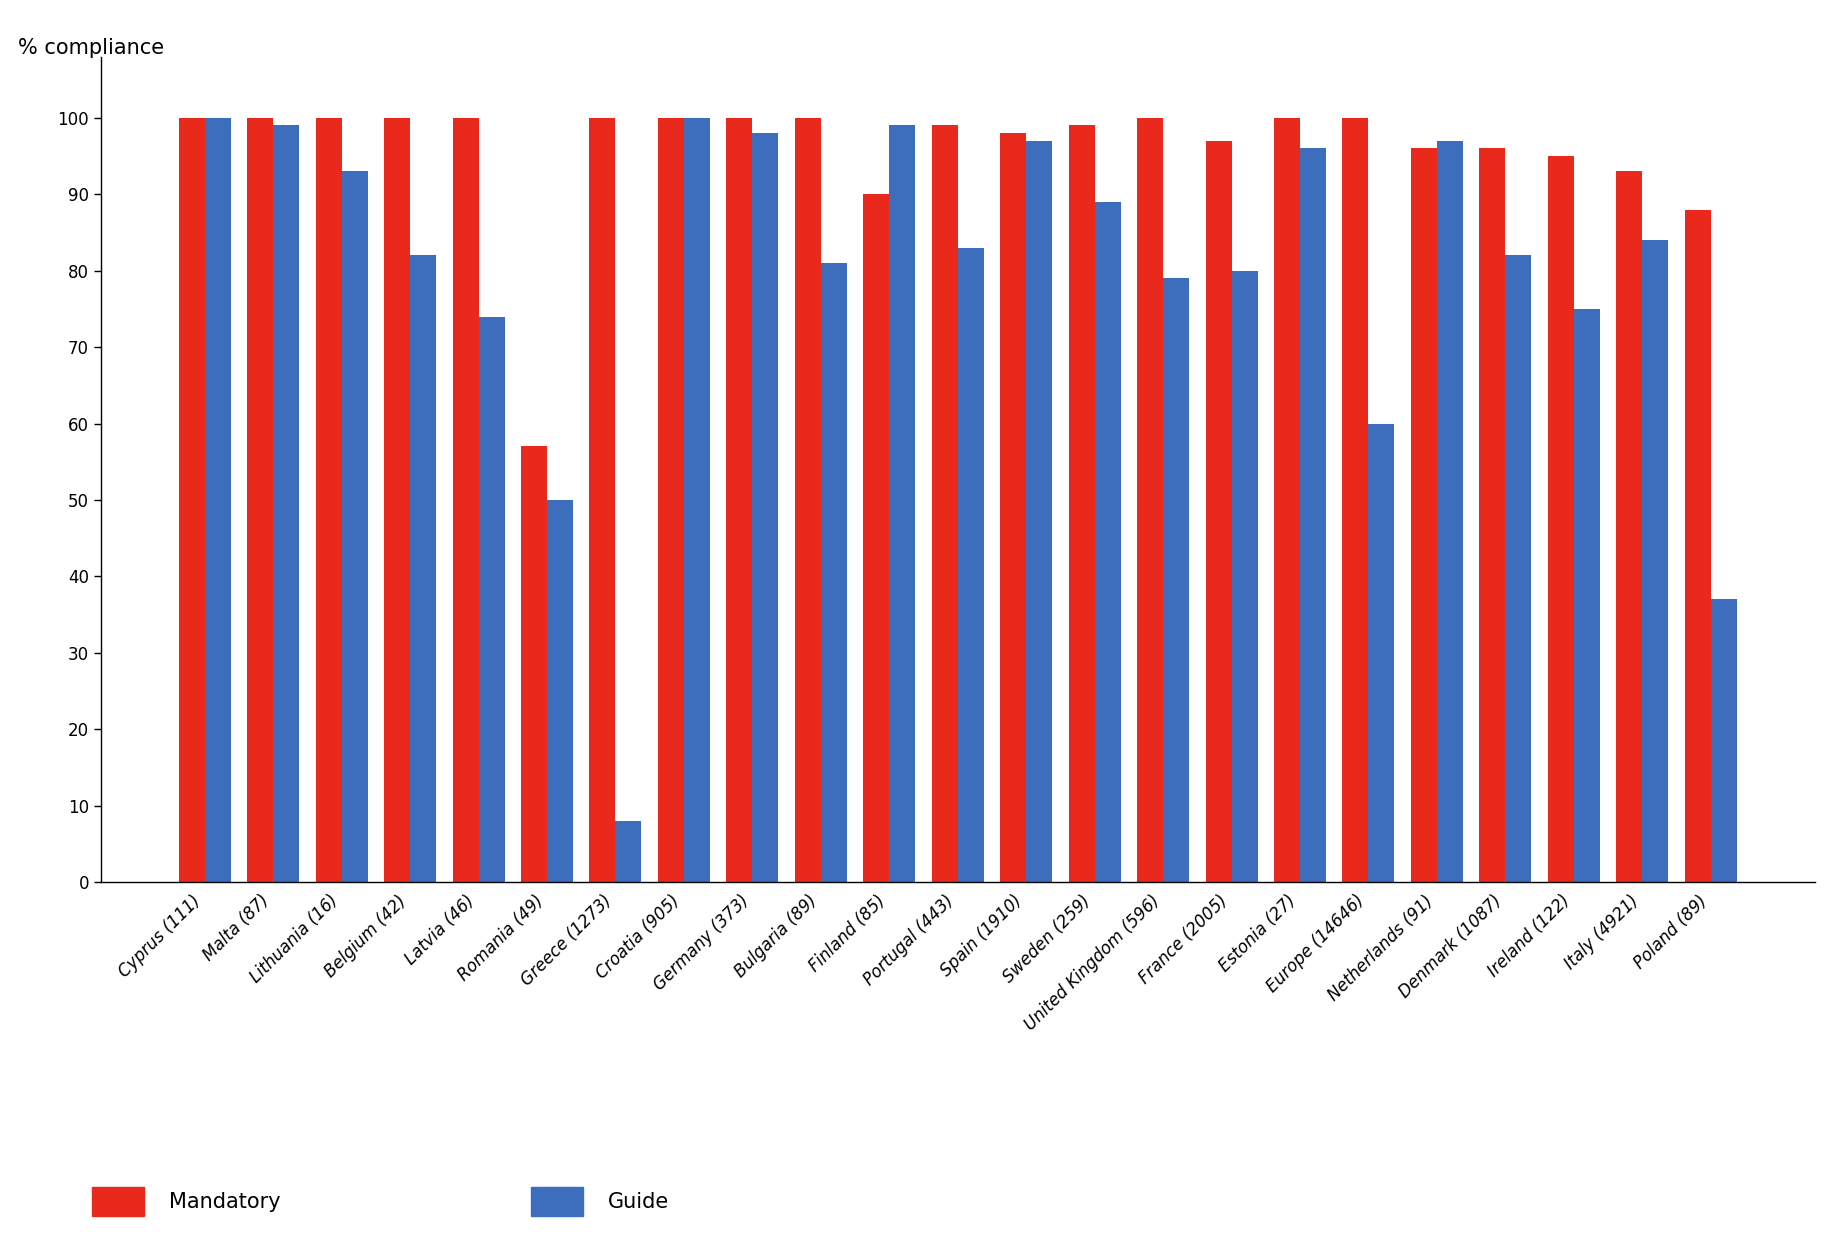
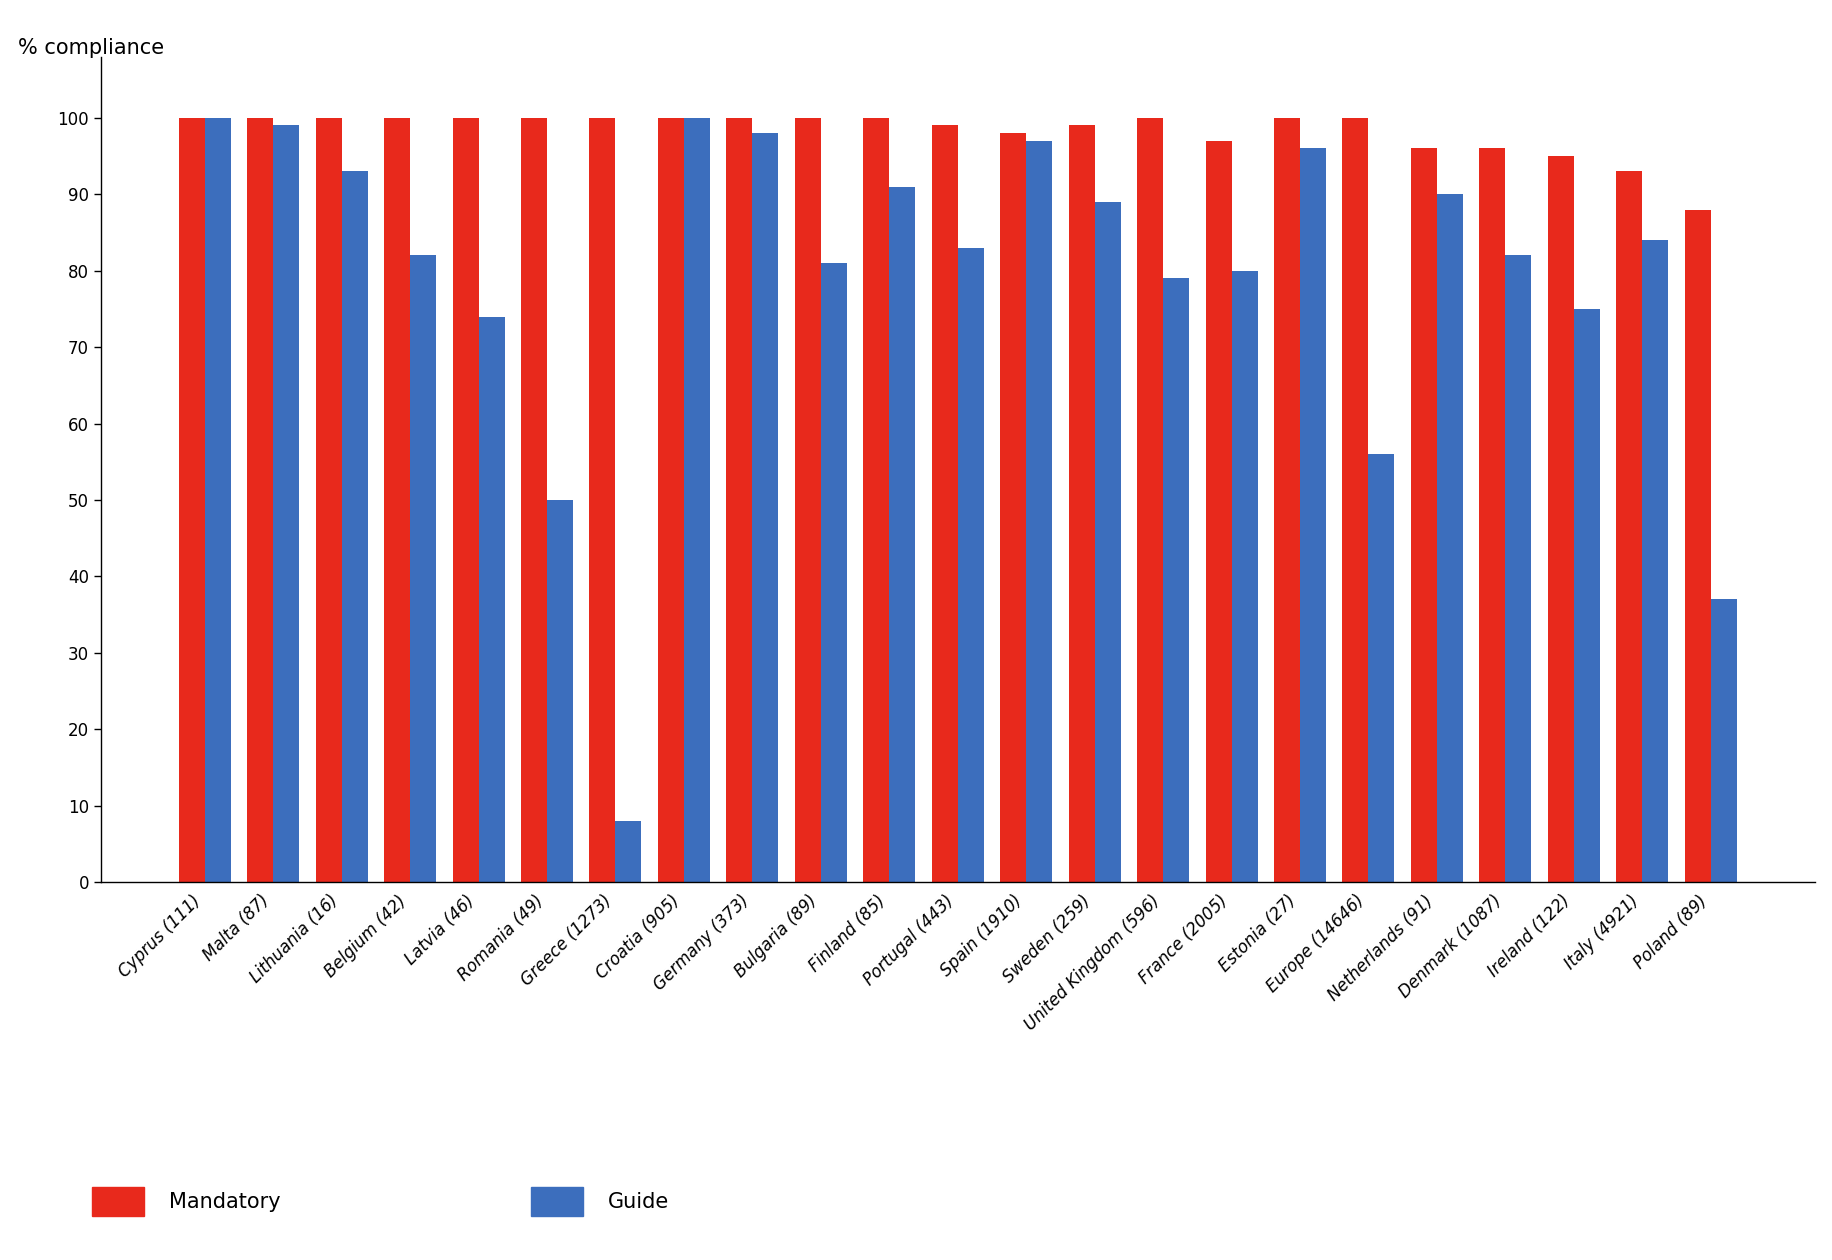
Mandatory/Romania (49): 57 -> 100
Mandatory/Finland (85): 90 -> 100
Guide/Finland (85): 99 -> 91
Guide/Europe (14646): 60 -> 56
Guide/Netherlands (91): 97 -> 90
